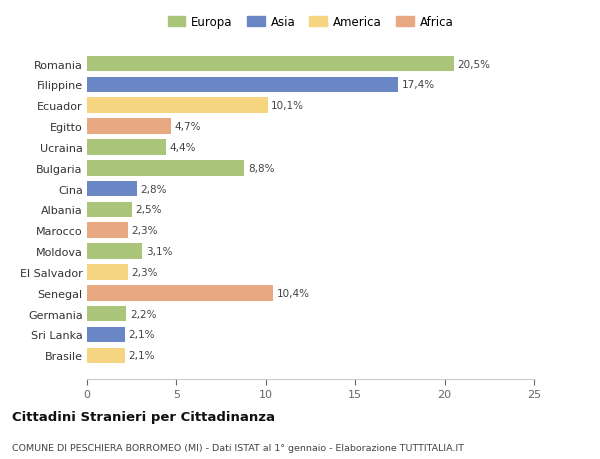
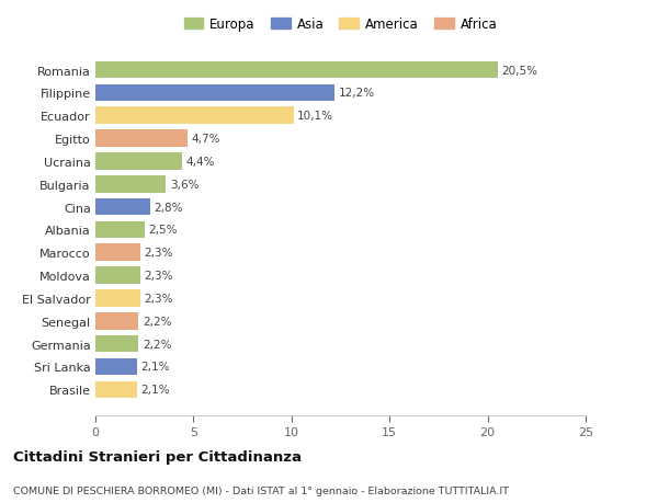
Filippine: 17,4% -> 12,2%
Bulgaria: 8,8% -> 3,6%
Moldova: 3,1% -> 2,3%
Senegal: 10,4% -> 2,2%
